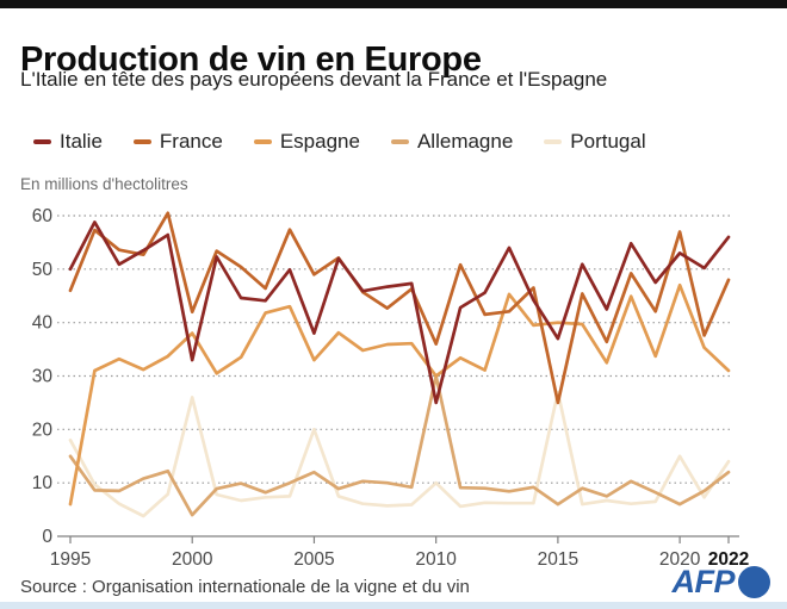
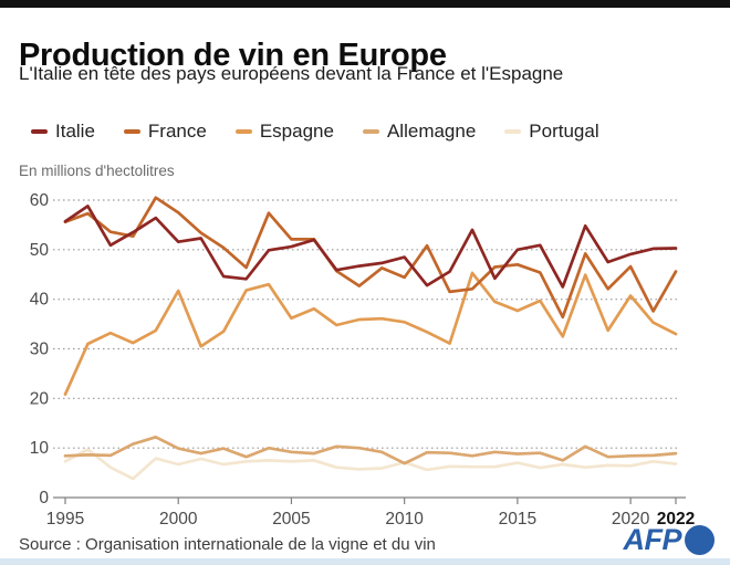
Italie/1995: 50 -> 56
France/1995: 46 -> 56
Espagne/1995: 6 -> 21
Allemagne/1995: 15 -> 8
Portugal/1995: 18 -> 7
Italie/2000: 33 -> 52
France/2000: 42 -> 58
Espagne/2000: 38 -> 42
Allemagne/2000: 4 -> 10
Portugal/2000: 26 -> 7
Italie/2005: 38 -> 51
France/2005: 49 -> 52
Espagne/2005: 33 -> 36
Allemagne/2005: 12 -> 9
Portugal/2005: 20 -> 7
Italie/2010: 25 -> 48
France/2010: 36 -> 44
Espagne/2010: 30 -> 35
Allemagne/2010: 30 -> 7
Portugal/2010: 10 -> 7
Italie/2015: 37 -> 50
France/2015: 25 -> 47
Espagne/2015: 40 -> 38
Allemagne/2015: 6 -> 9
Portugal/2015: 27 -> 7
Italie/2020: 53 -> 49
France/2020: 57 -> 47
Espagne/2020: 47 -> 41
Allemagne/2020: 6 -> 8
Portugal/2020: 15 -> 6
Italie/2022: 56 -> 50
France/2022: 48 -> 46
Espagne/2022: 31 -> 33
Allemagne/2022: 12 -> 9
Portugal/2022: 14 -> 7
